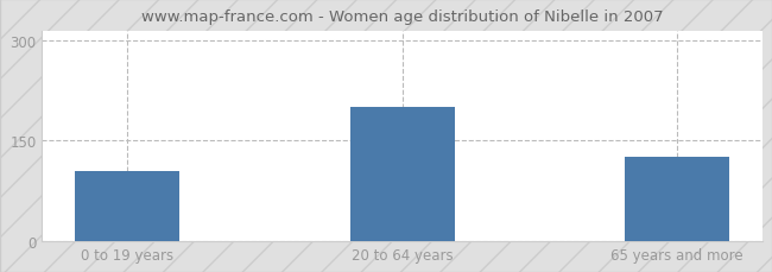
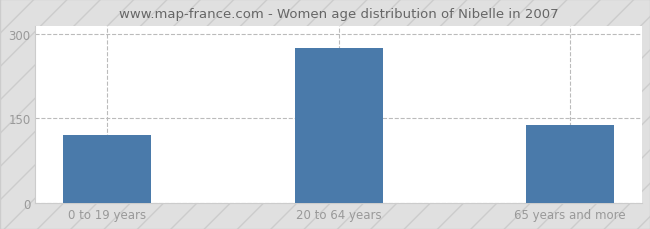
0 to 19 years: 104 -> 120
20 to 64 years: 200 -> 275
65 years and more: 126 -> 138
